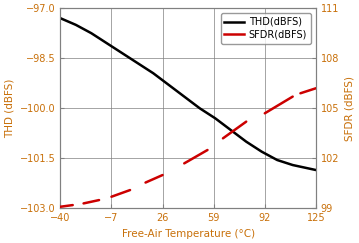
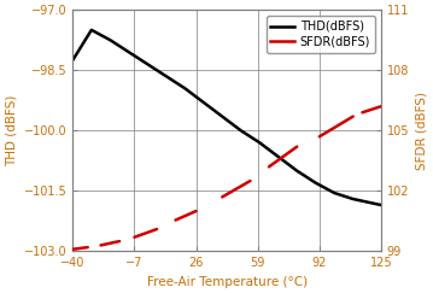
−40: -97.30 -> -98.25
